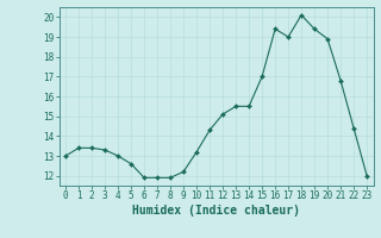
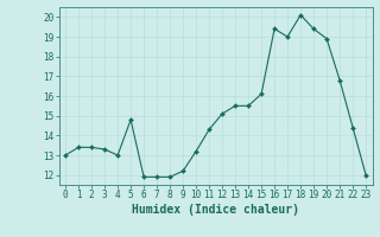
5: 12.6 -> 14.8
15: 17.0 -> 16.1
